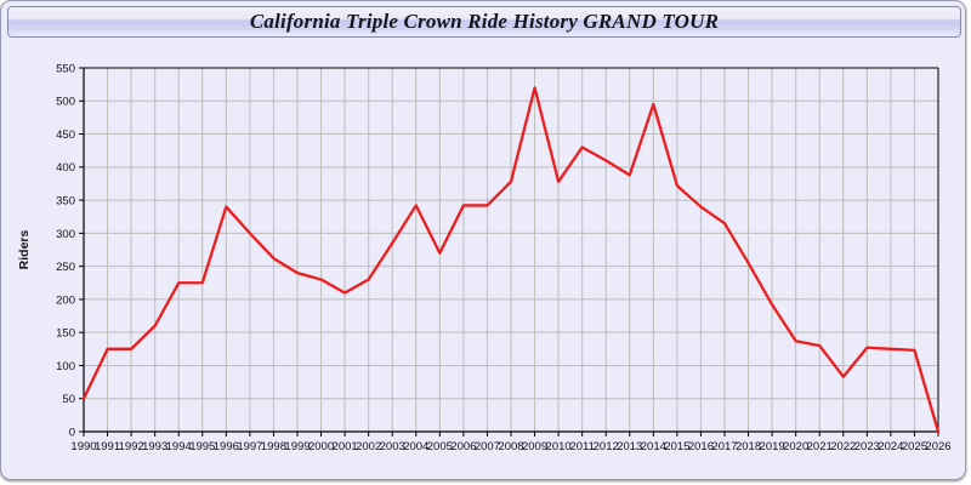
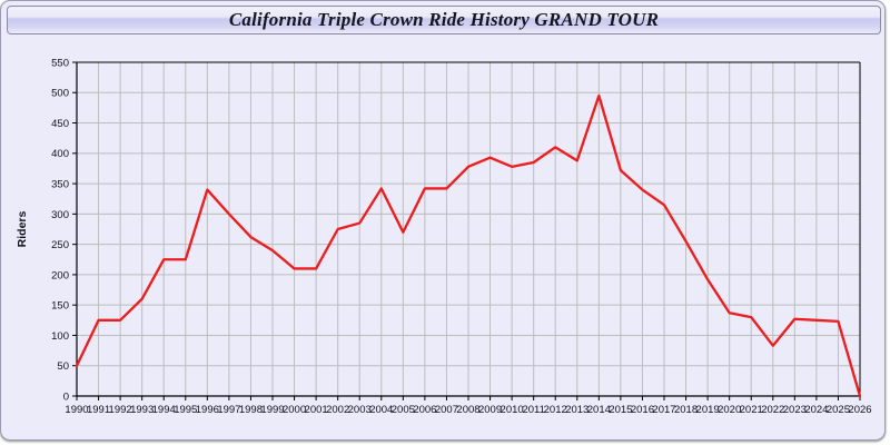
2000: 230 -> 210
2002: 230 -> 280
2009: 520 -> 390
2011: 430 -> 380
